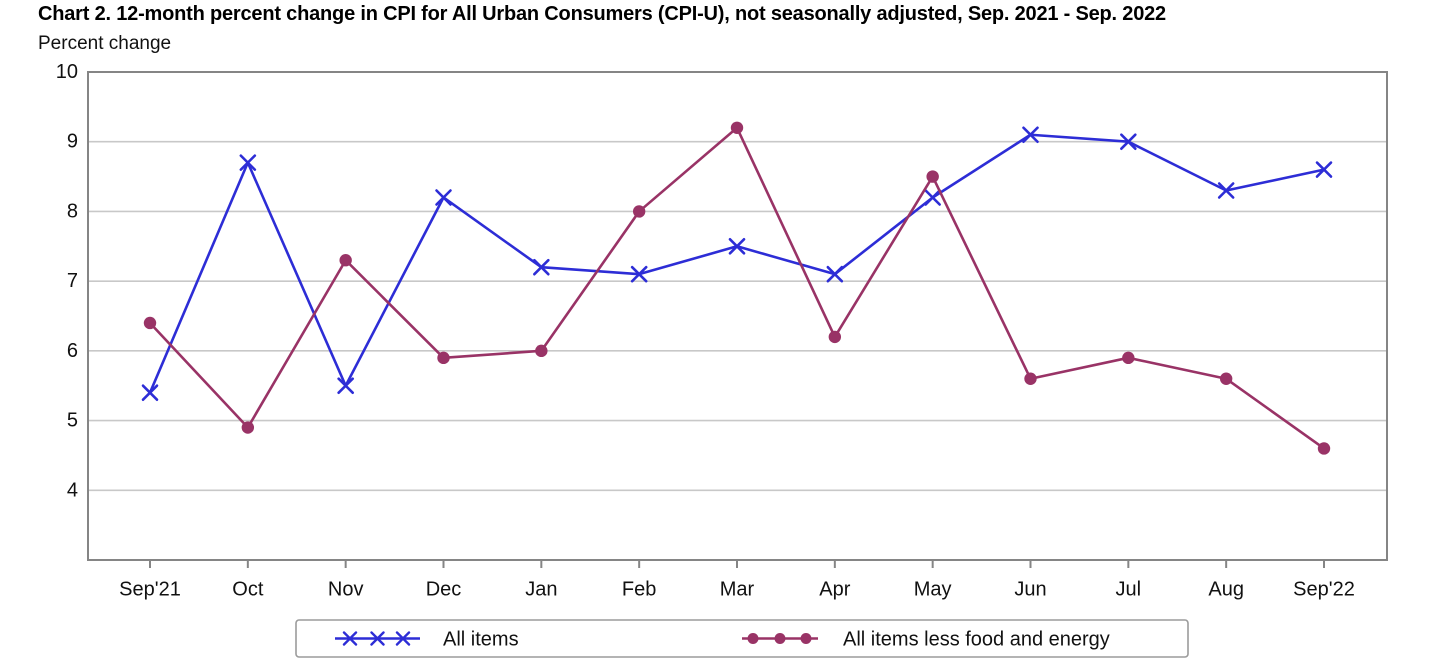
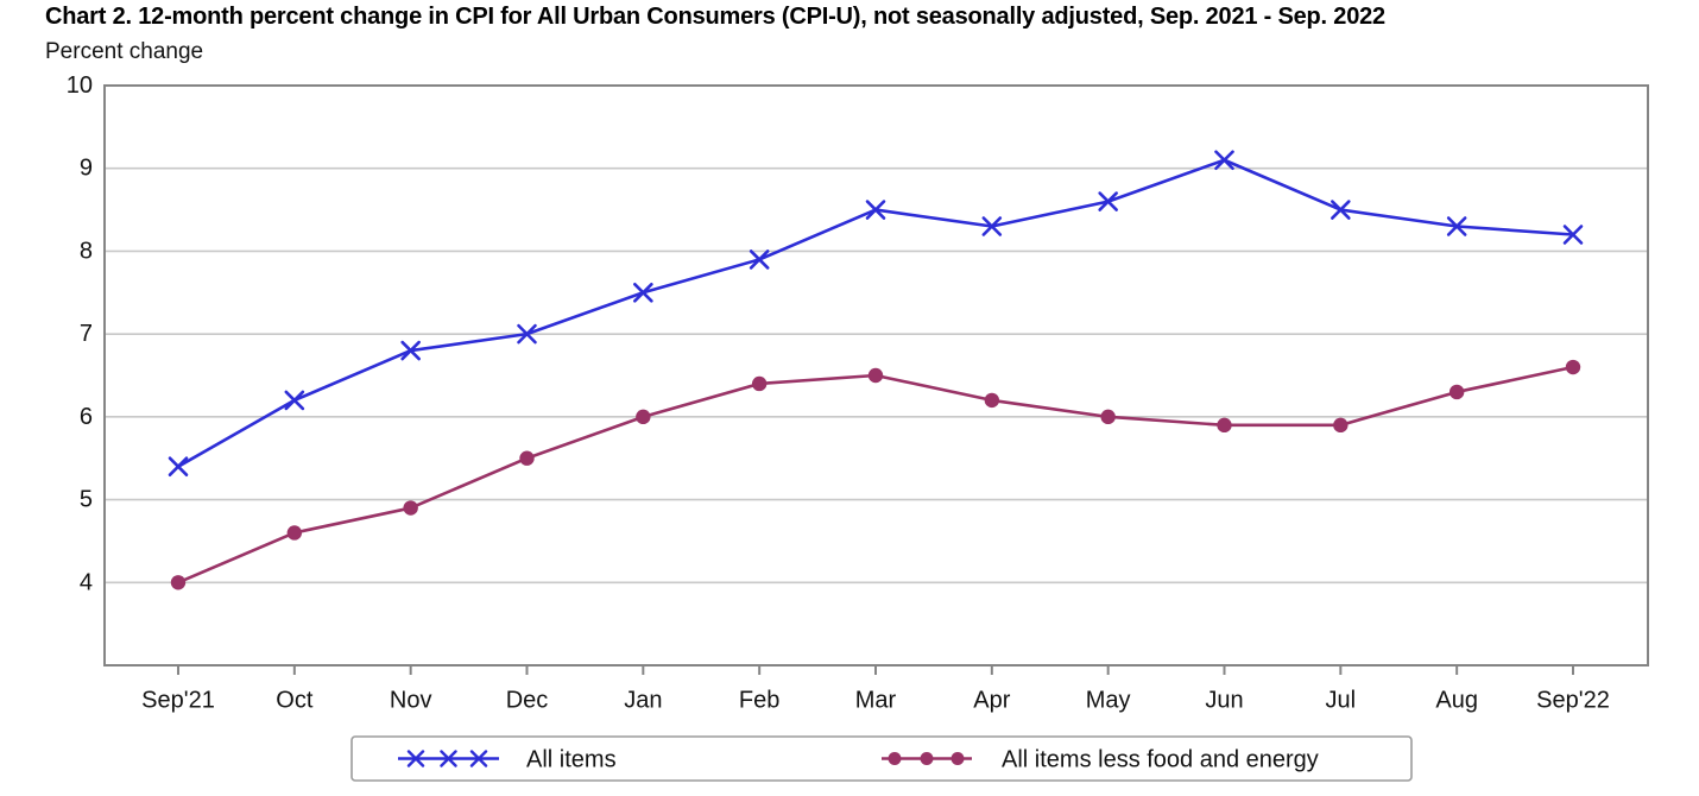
All items less food and energy/Sep'21: 6.4 -> 4.0
All items/Oct: 8.7 -> 6.2
All items less food and energy/Oct: 4.9 -> 4.6
All items/Nov: 5.5 -> 6.8
All items less food and energy/Nov: 7.3 -> 4.9
All items/Dec: 8.2 -> 7.0
All items less food and energy/Dec: 5.9 -> 5.5
All items/Jan: 7.2 -> 7.5
All items/Feb: 7.1 -> 7.9
All items less food and energy/Feb: 8.0 -> 6.4
All items/Mar: 7.5 -> 8.5
All items less food and energy/Mar: 9.2 -> 6.5
All items/Apr: 7.1 -> 8.3
All items/May: 8.2 -> 8.6
All items less food and energy/May: 8.5 -> 6.0
All items less food and energy/Jun: 5.6 -> 5.9
All items/Jul: 9.0 -> 8.5
All items less food and energy/Aug: 5.6 -> 6.3
All items/Sep'22: 8.6 -> 8.2
All items less food and energy/Sep'22: 4.6 -> 6.6
